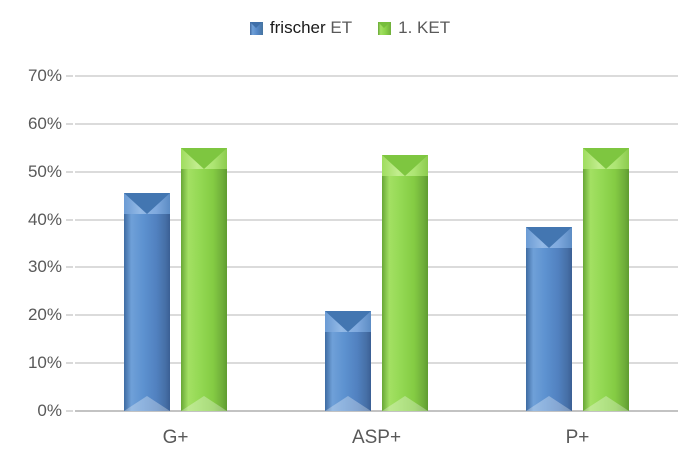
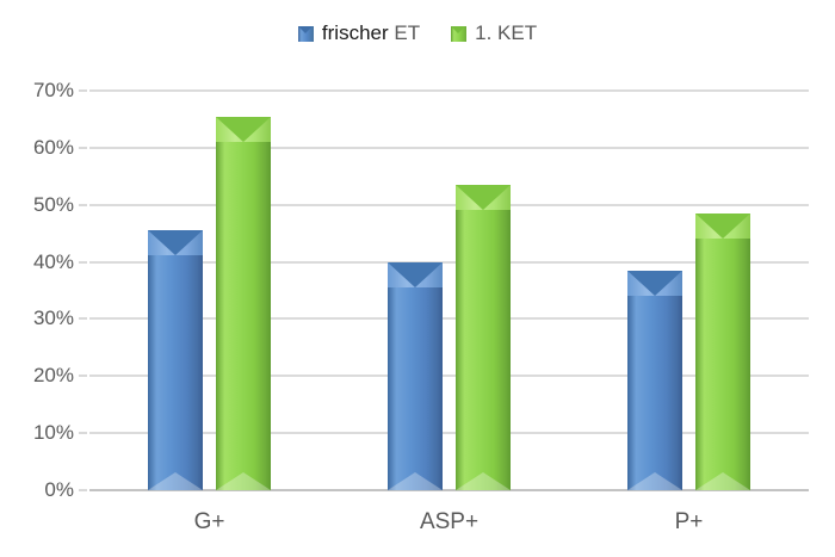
1. KET/G+: 55% -> 66%
frischer ET/ASP+: 21% -> 40%
1. KET/P+: 55% -> 48%
